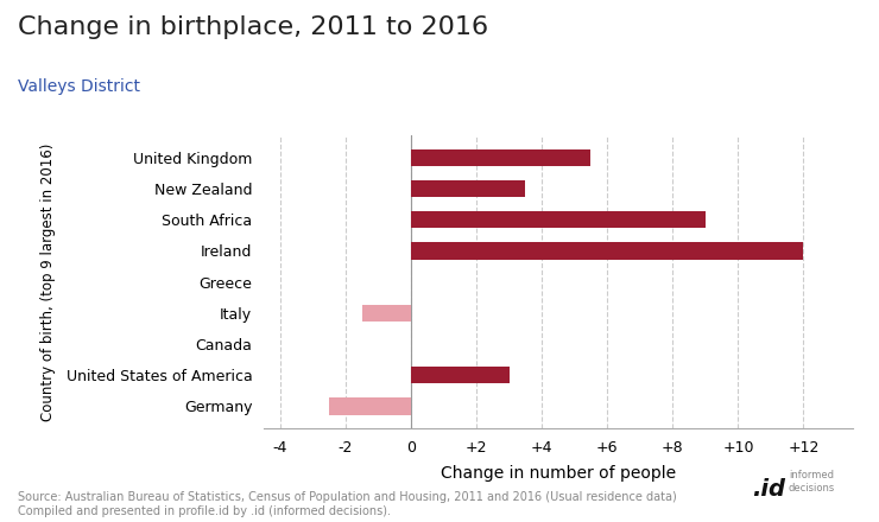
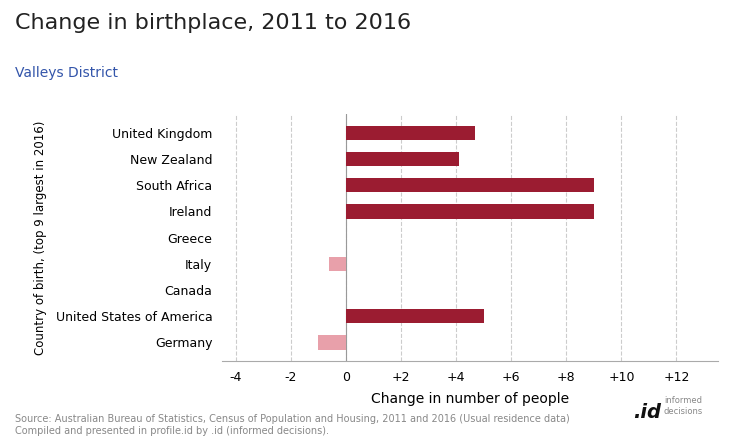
United Kingdom: 5.5 -> 4.7
New Zealand: 3.5 -> 4.1
Ireland: 12.0 -> 9.0
Italy: -1.5 -> -0.6
United States of America: 3.0 -> 5.0
Germany: -2.5 -> -1.0
